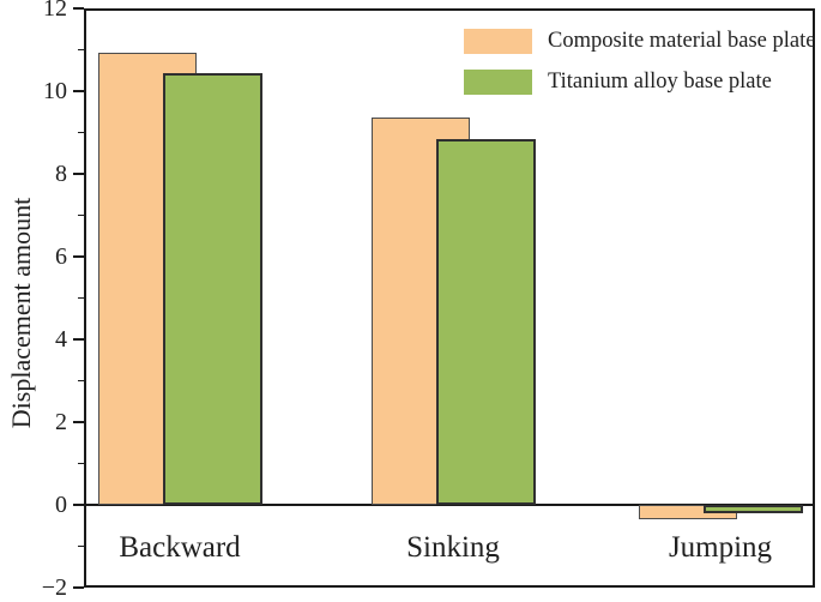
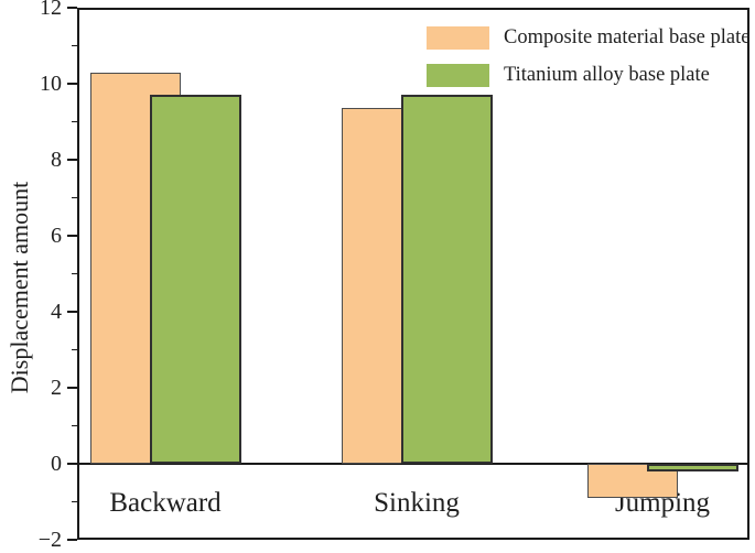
Composite material base plate/Backward: 10.9 -> 10.3
Titanium alloy base plate/Backward: 10.4 -> 9.7
Titanium alloy base plate/Sinking: 8.8 -> 9.7
Composite material base plate/Jumping: -0.4 -> -0.9
